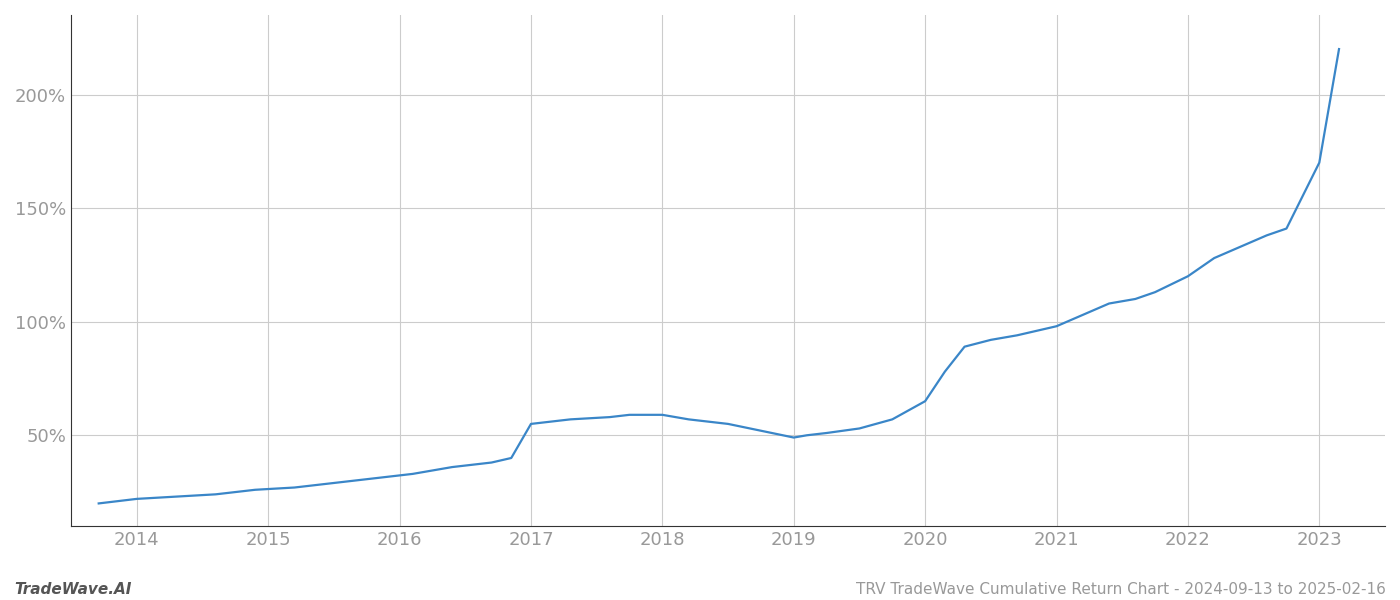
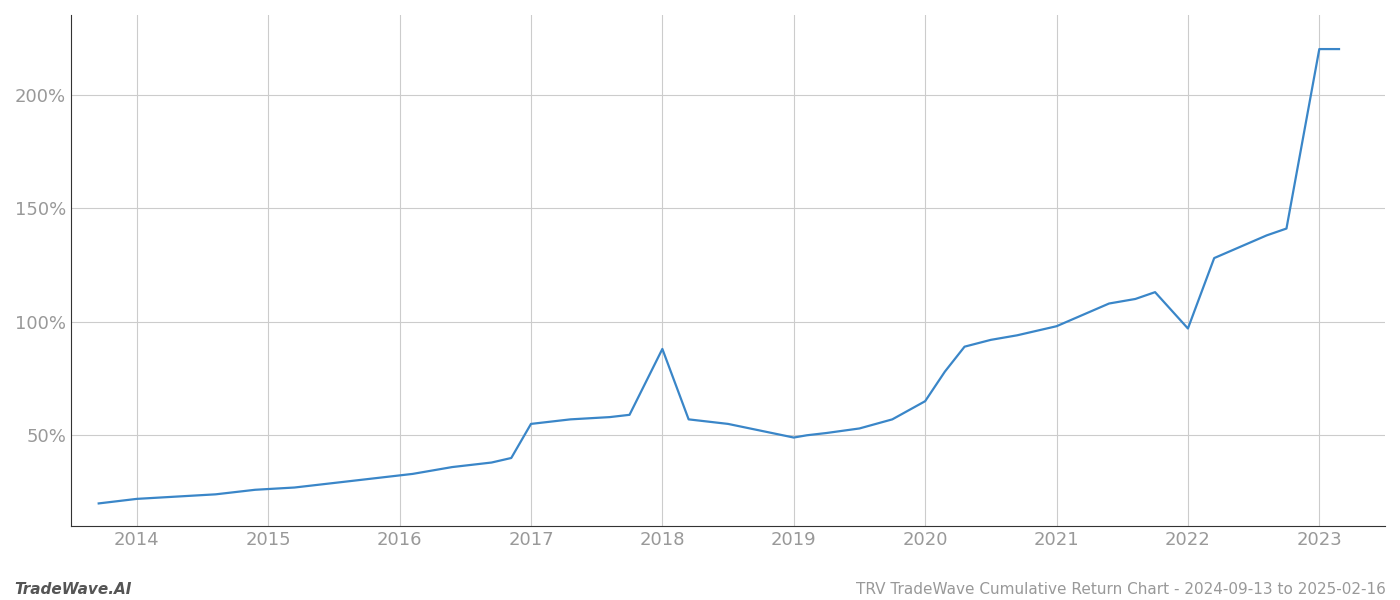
2018: 59% -> 88%
2022: 120% -> 97%
2023: 170% -> 220%
